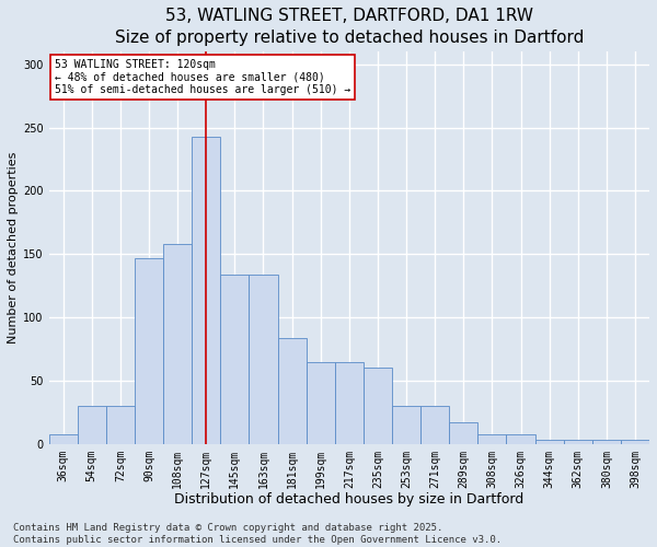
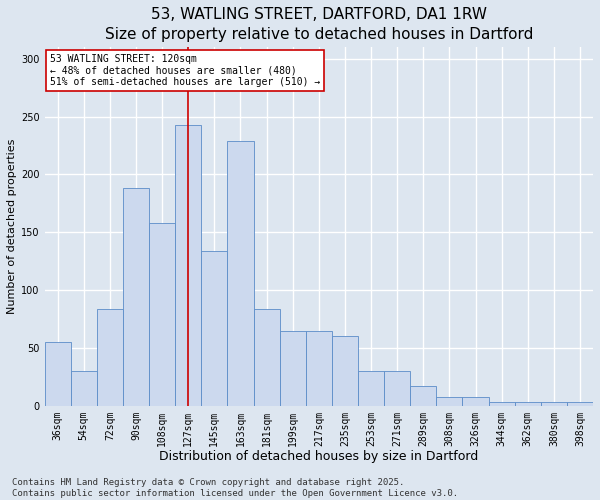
36sqm: 8 -> 55
72sqm: 30 -> 84
90sqm: 147 -> 188
163sqm: 134 -> 229
